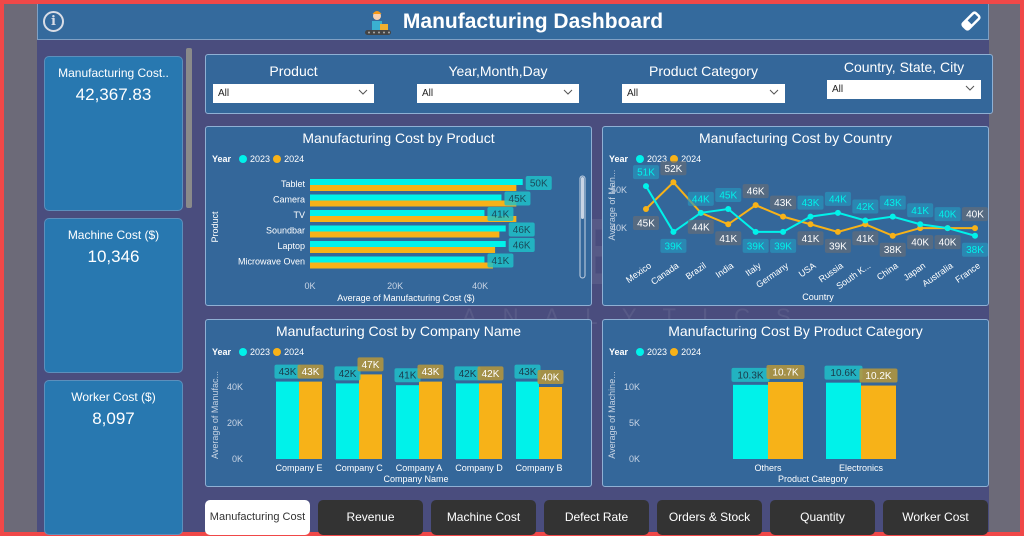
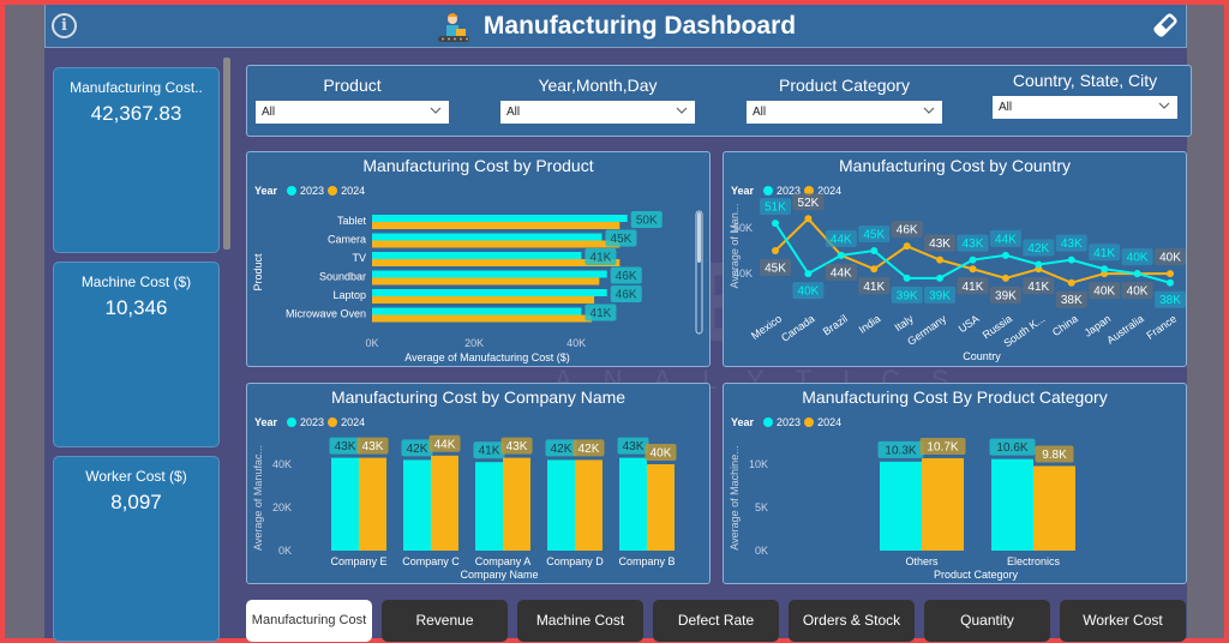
Manufacturing Cost by Country/2023/Canada: 39K -> 40K
Manufacturing Cost by Company Name/2024/Company C: 47K -> 44K
Manufacturing Cost By Product Category/2024/Electronics: 10.2K -> 9.8K
